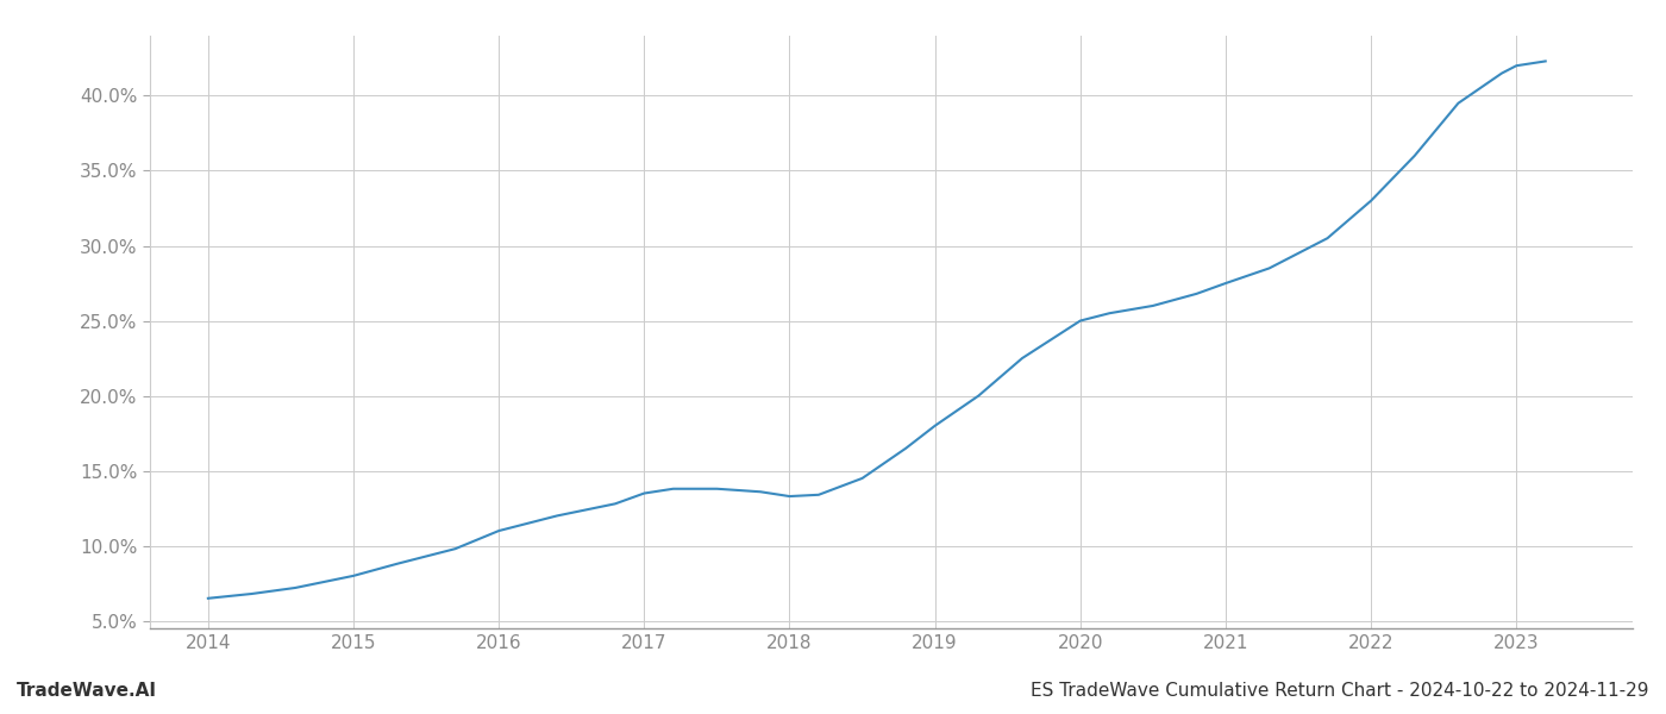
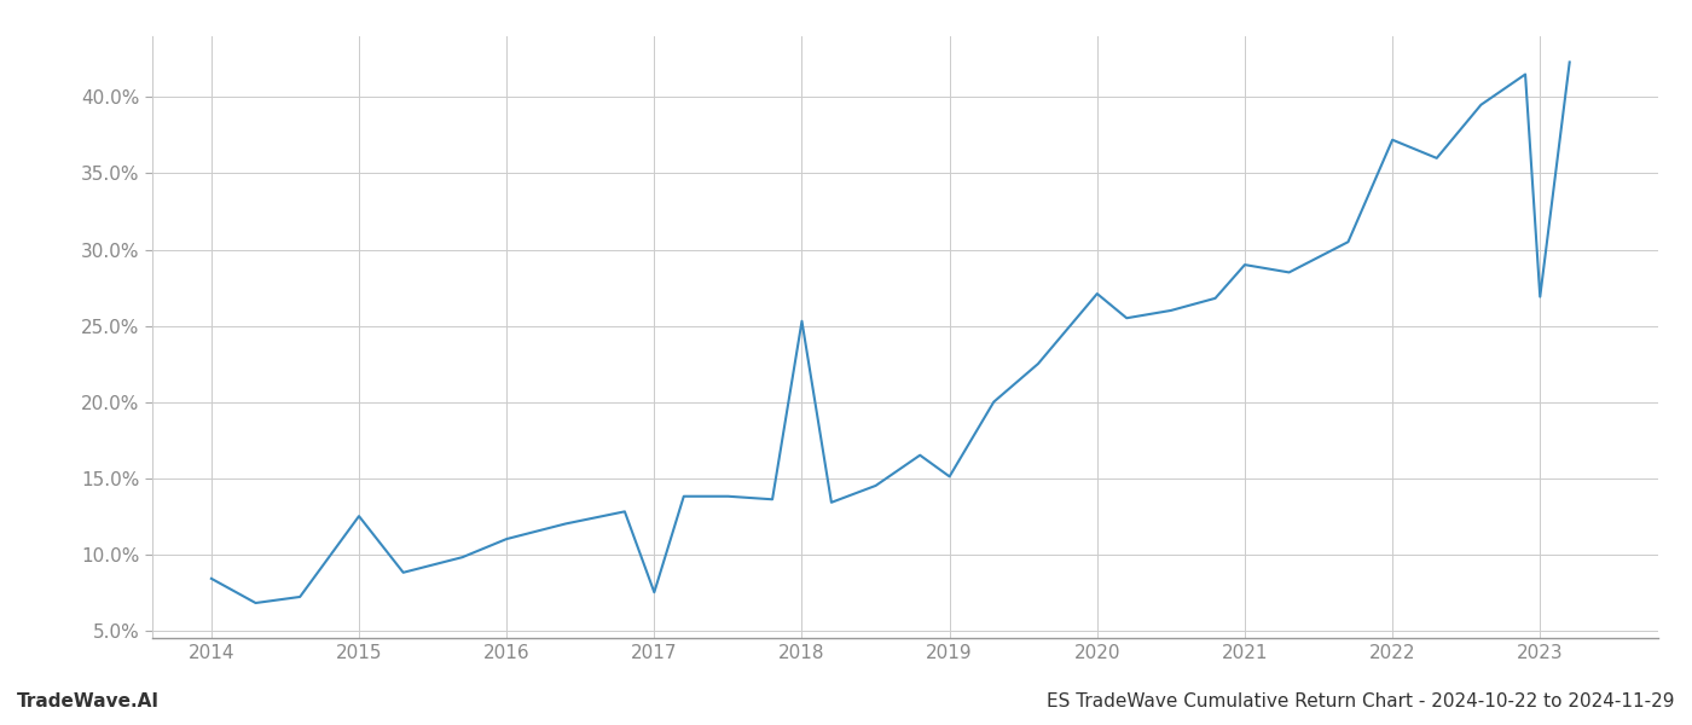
2014: 6.5% -> 8.4%
2015: 8.0% -> 12.5%
2017: 13.5% -> 7.5%
2018: 13.3% -> 25.3%
2019: 18.0% -> 15.1%
2020: 25.0% -> 27.1%
2021: 27.5% -> 29.0%
2022: 33.0% -> 37.2%
2023: 42.0% -> 26.9%
